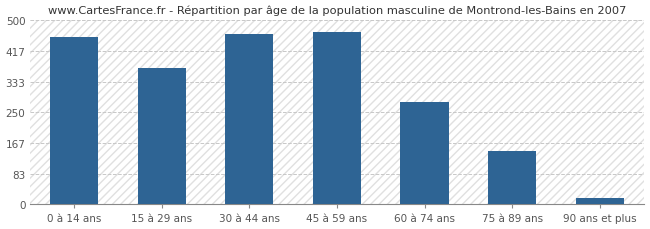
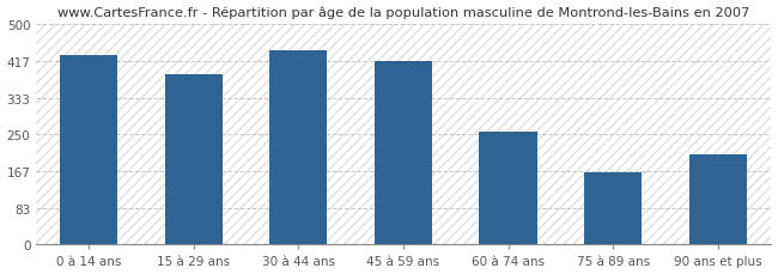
0 à 14 ans: 455 -> 430
15 à 29 ans: 370 -> 385
30 à 44 ans: 462 -> 440
45 à 59 ans: 468 -> 415
60 à 74 ans: 278 -> 255
75 à 89 ans: 145 -> 165
90 ans et plus: 18 -> 205
